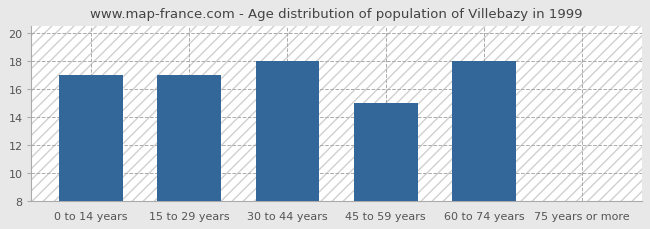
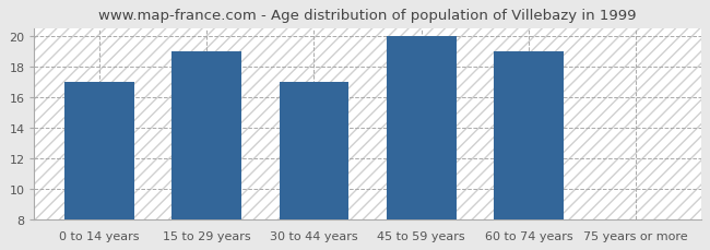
15 to 29 years: 17 -> 19
30 to 44 years: 18 -> 17
45 to 59 years: 15 -> 20
60 to 74 years: 18 -> 19
